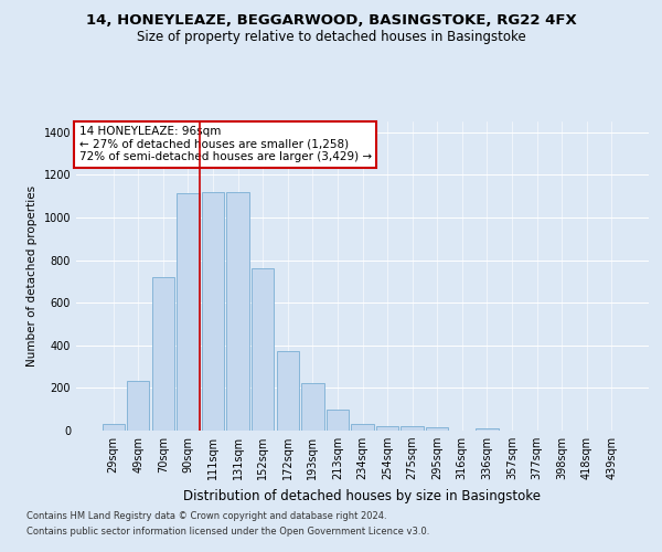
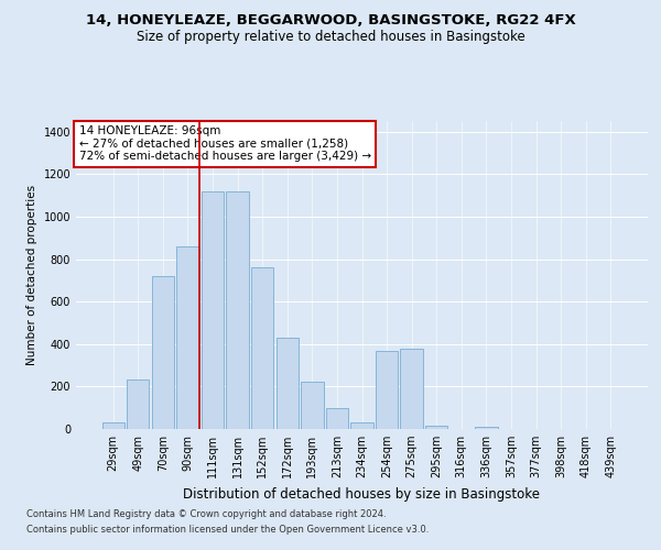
90sqm: 1120 -> 860
172sqm: 380 -> 430
254sqm: 20 -> 370
275sqm: 20 -> 380
